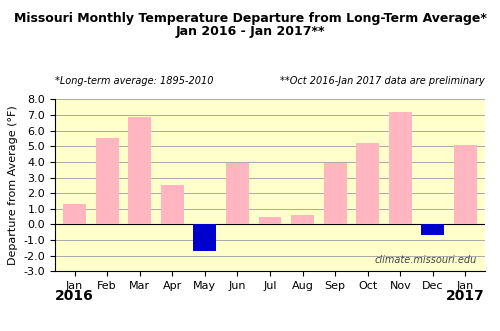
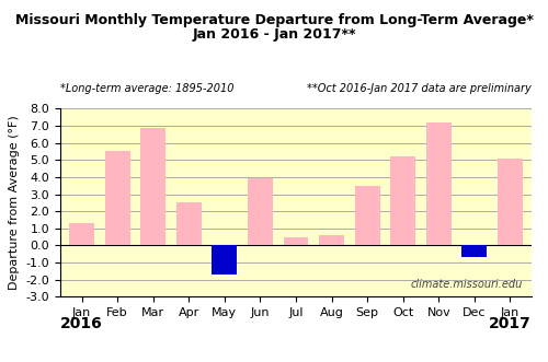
Sep: 3.9 -> 3.5
